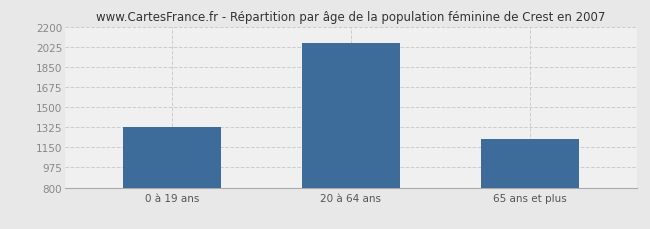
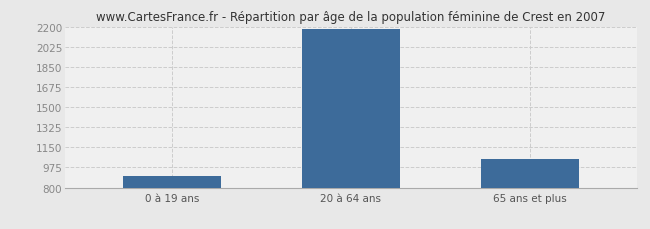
0 à 19 ans: 1330 -> 900
20 à 64 ans: 2060 -> 2180
65 ans et plus: 1220 -> 1050
